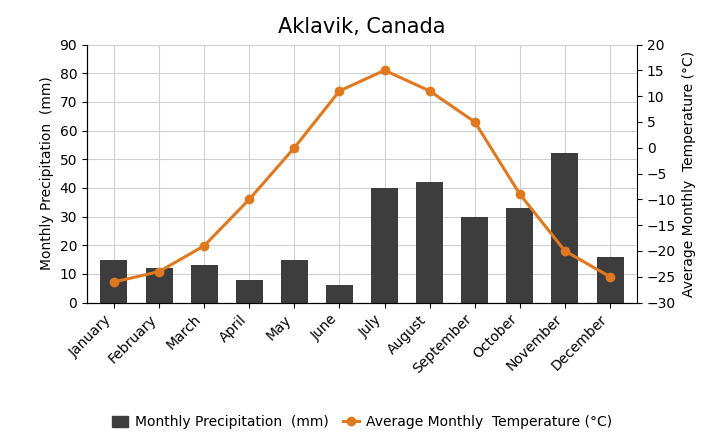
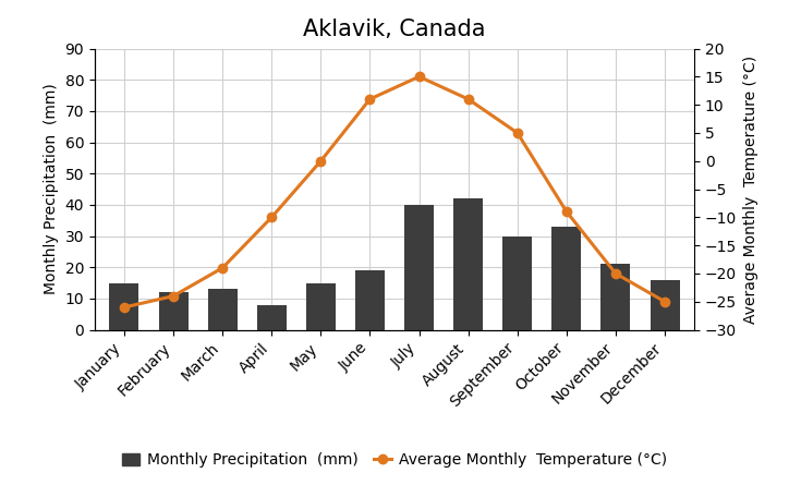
Monthly Precipitation (mm)/June: 6 -> 19
Monthly Precipitation (mm)/November: 52 -> 21
